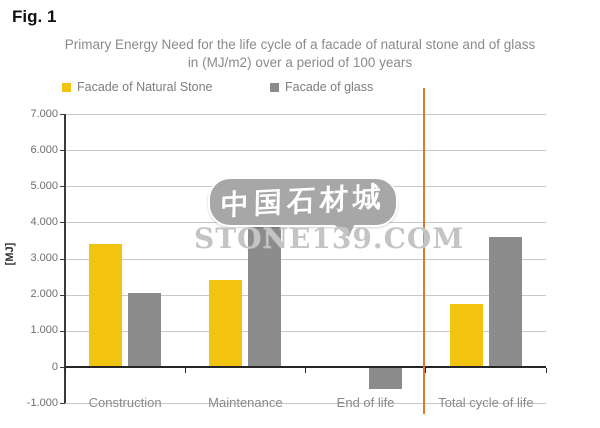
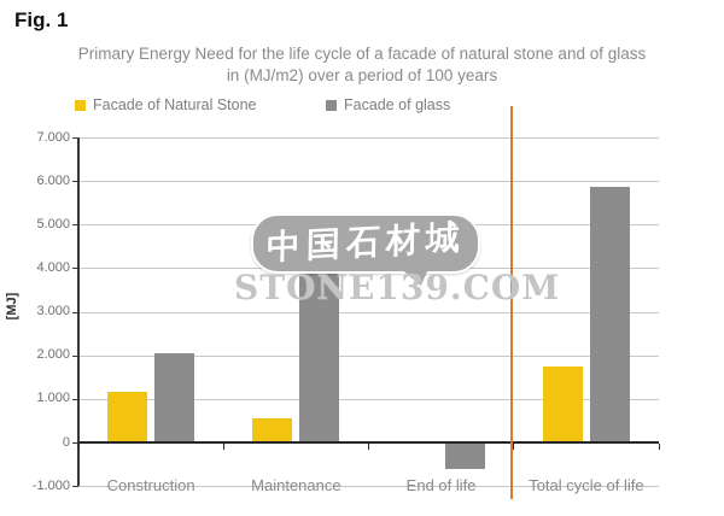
Facade of Natural Stone/Construction: 3400 -> 1200
Facade of Natural Stone/Maintenance: 2400 -> 600
Facade of glass/Maintenance: 4900 -> 4400
Facade of glass/Total cycle of life: 3600 -> 5900
